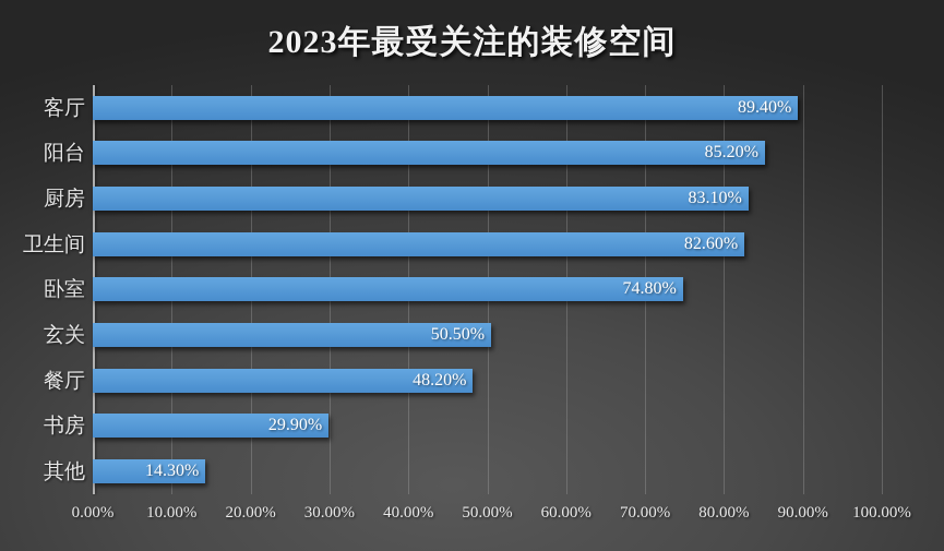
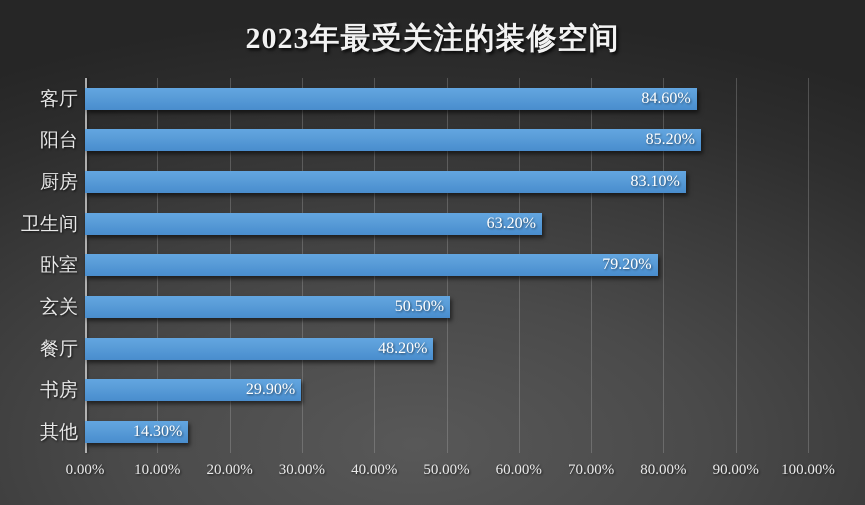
客厅: 89.40% -> 84.60%
卫生间: 82.60% -> 63.20%
卧室: 74.80% -> 79.20%
